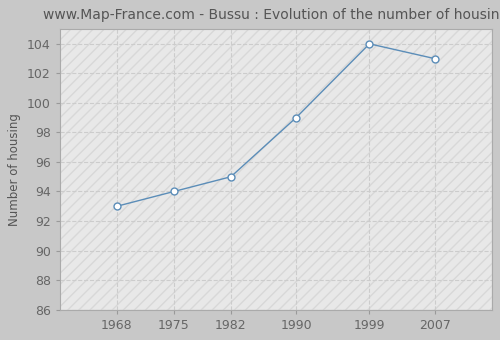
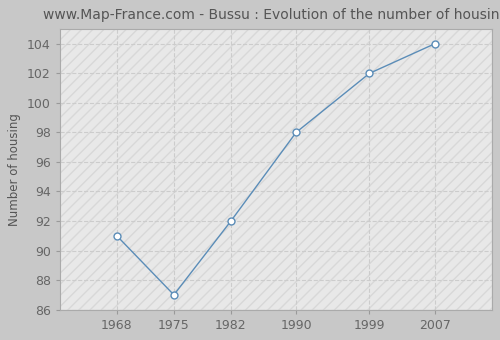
1968: 93 -> 91
1975: 94 -> 87
1982: 95 -> 92
1990: 99 -> 98
1999: 104 -> 102
2007: 103 -> 104
